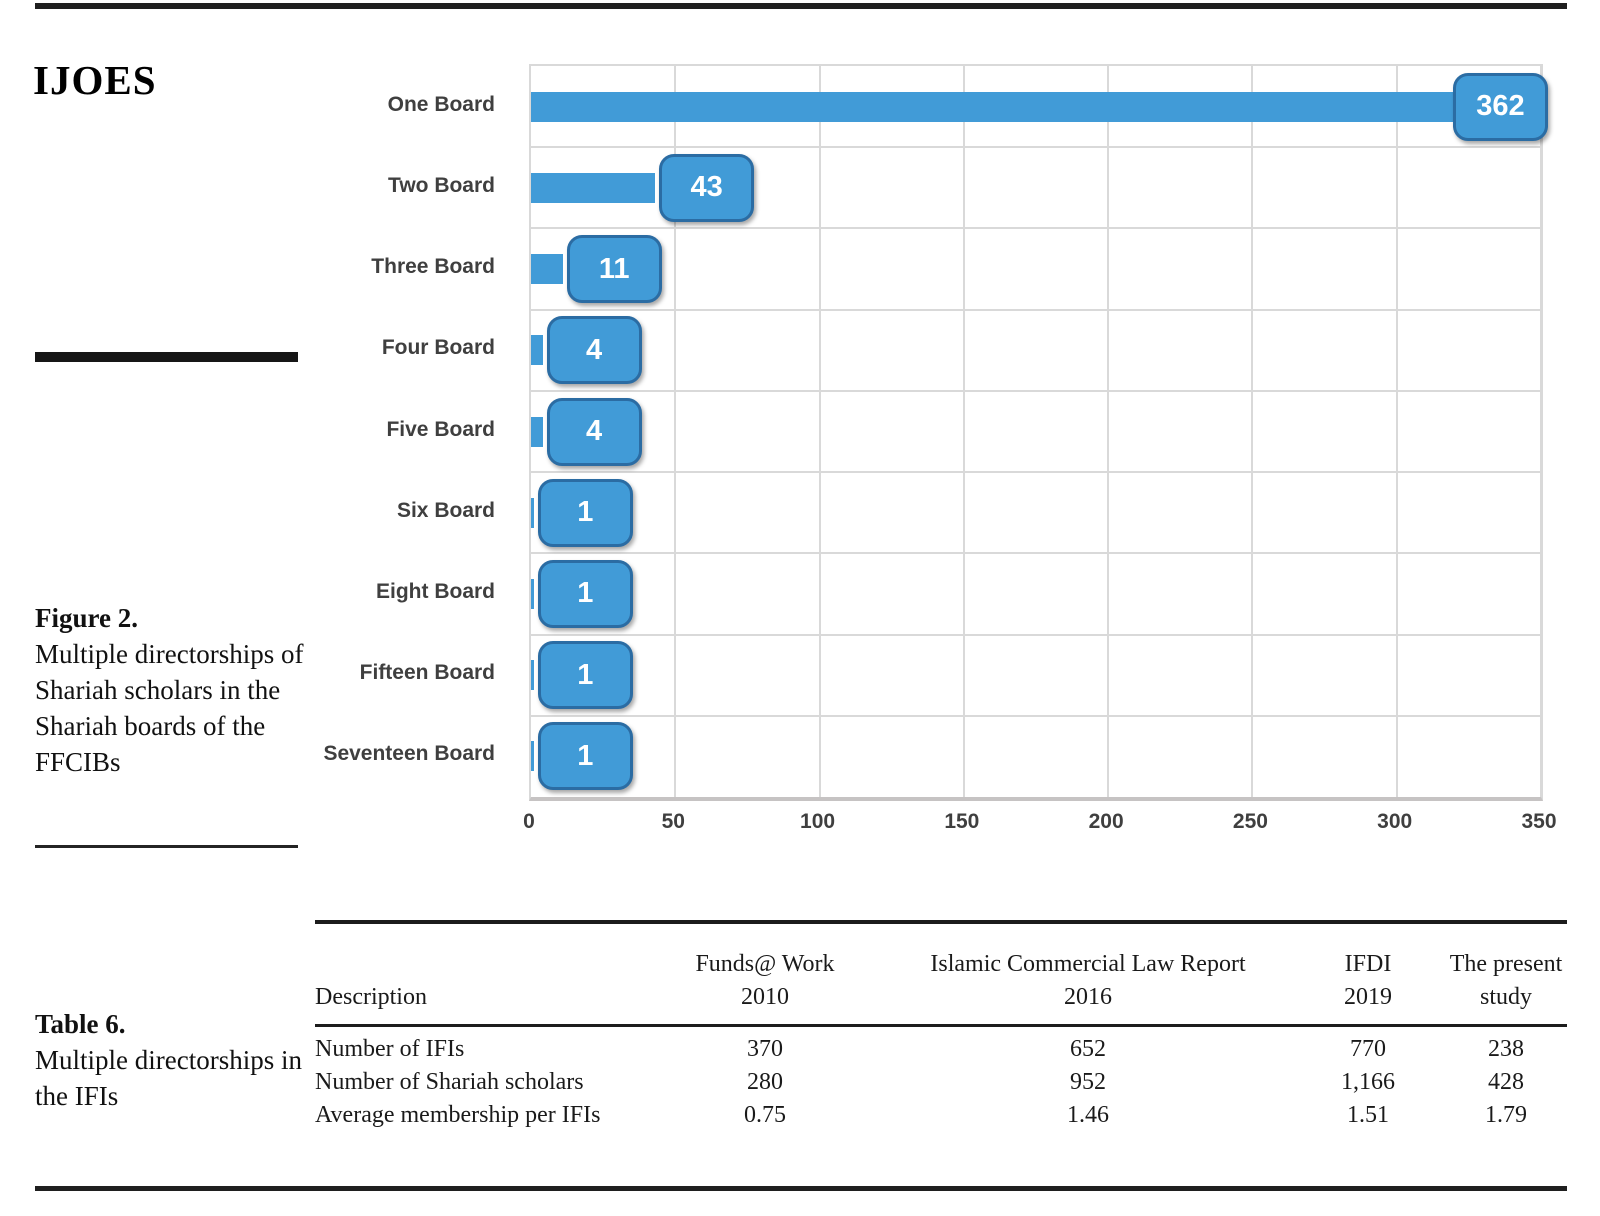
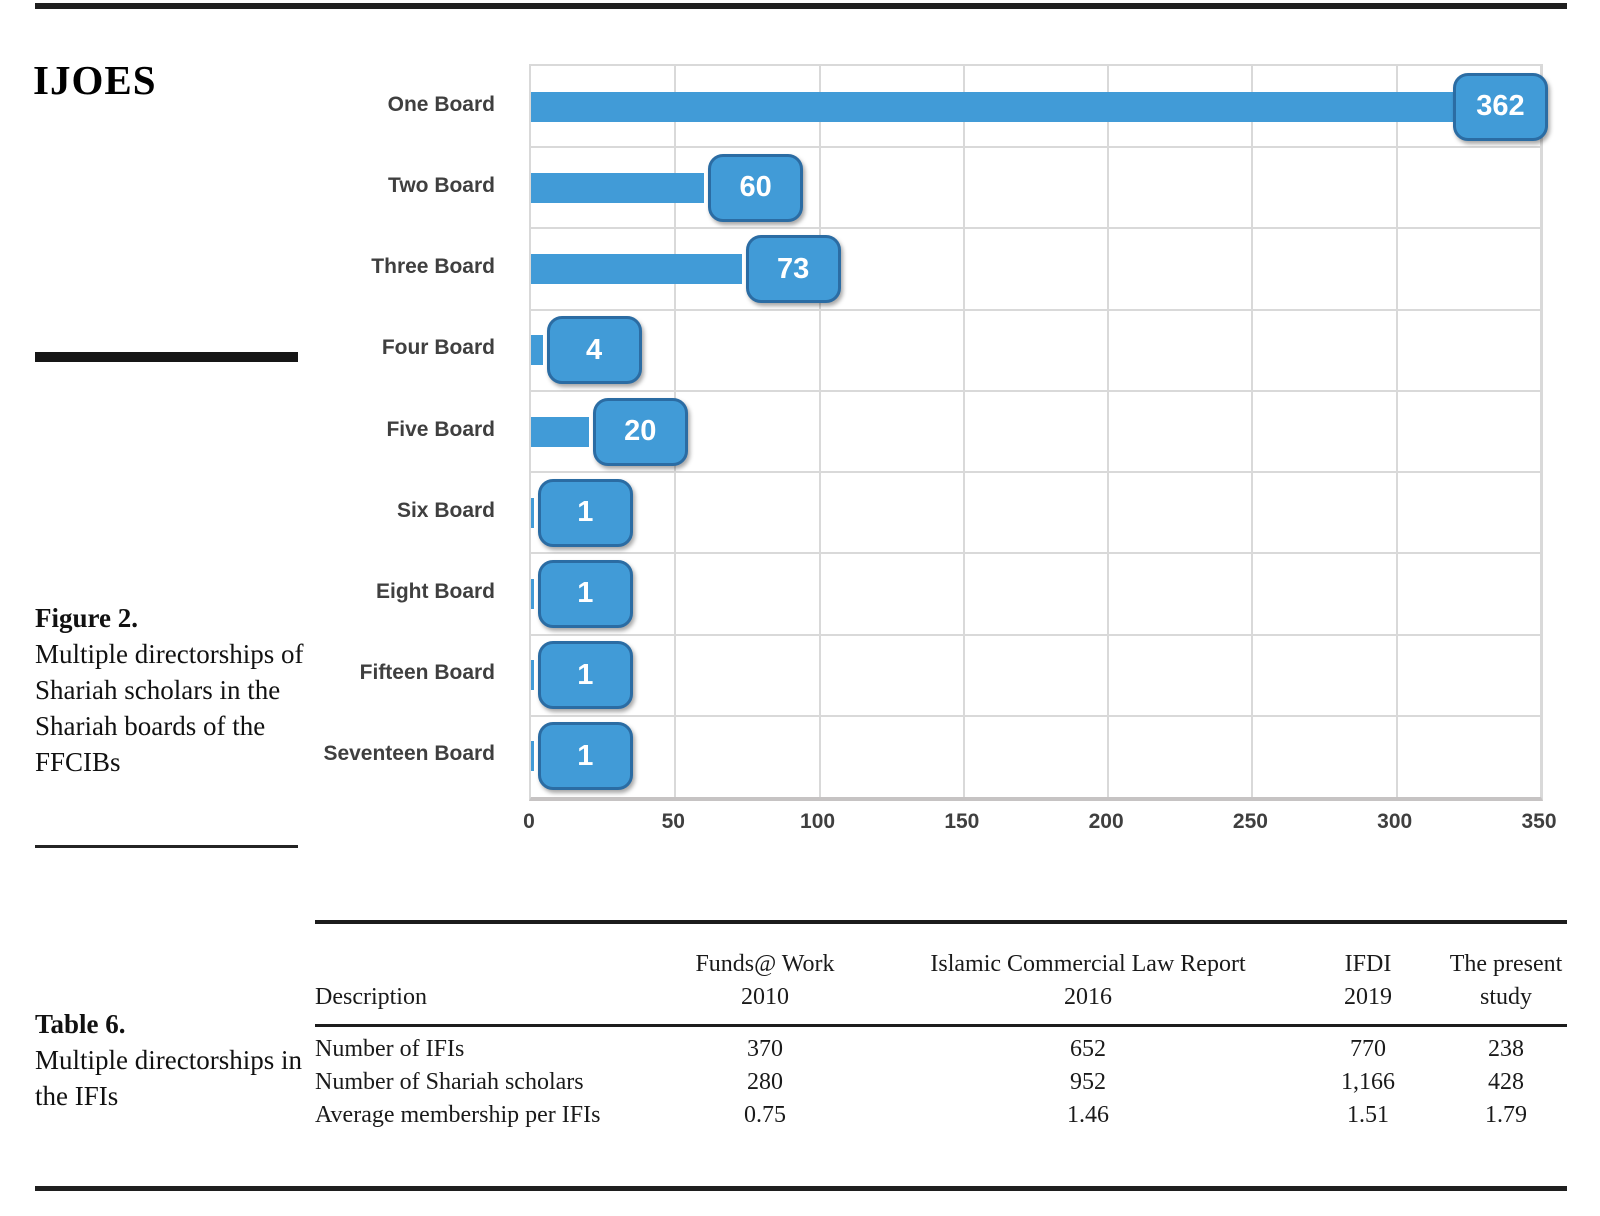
Two Board: 43 -> 60
Three Board: 11 -> 73
Five Board: 4 -> 20
